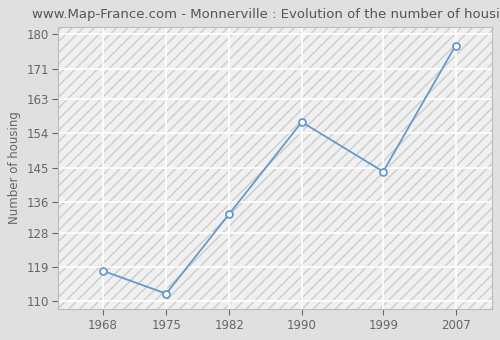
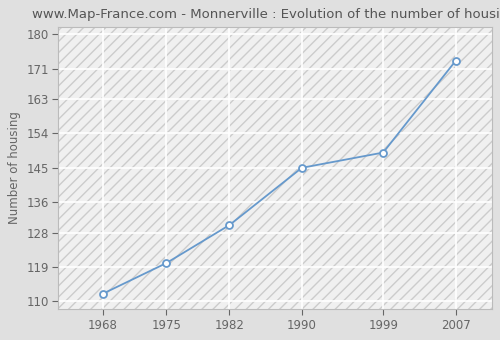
1968: 118 -> 112
1975: 112 -> 120
1982: 133 -> 130
1990: 157 -> 145
1999: 144 -> 149
2007: 177 -> 173
